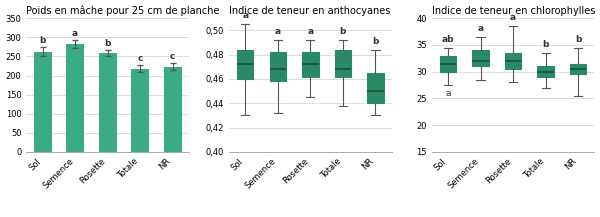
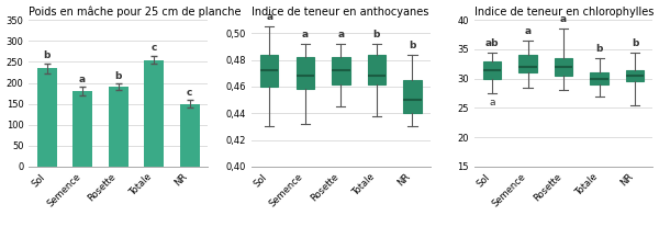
Sol: 262 -> 235
Semence: 282 -> 180
Rosette: 258 -> 190
Totale: 218 -> 255
NR: 223 -> 150
